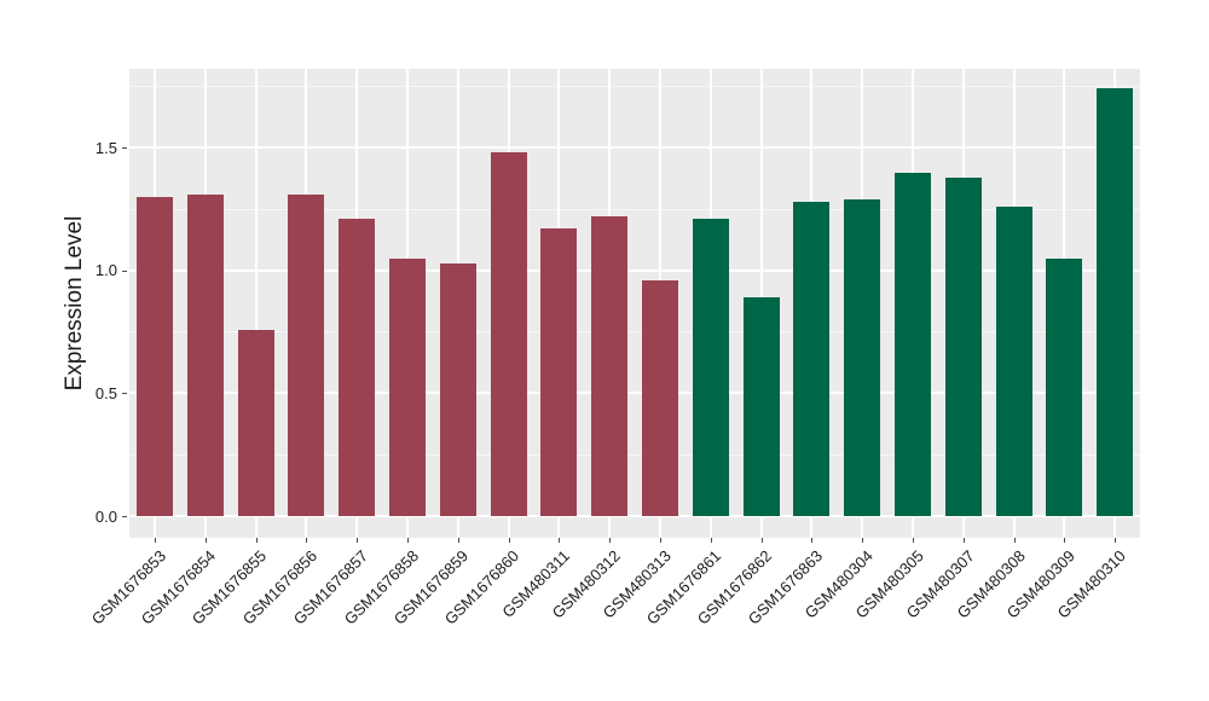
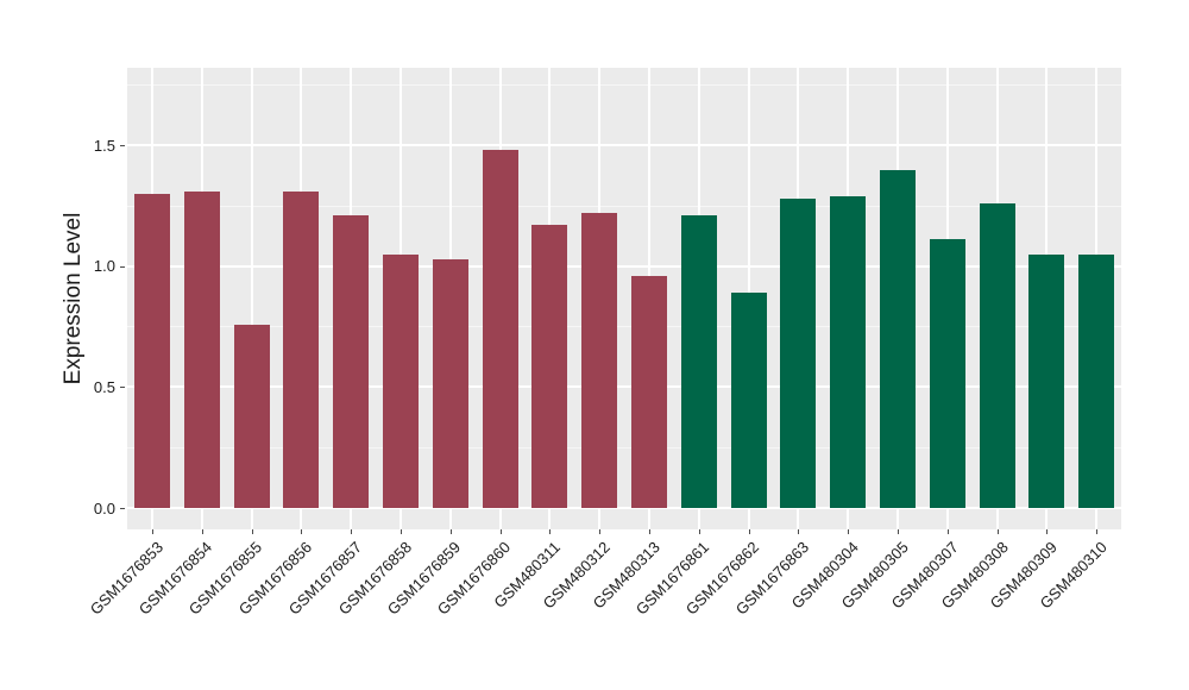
GSM480307: 1.38 -> 1.11
GSM480310: 1.74 -> 1.05
